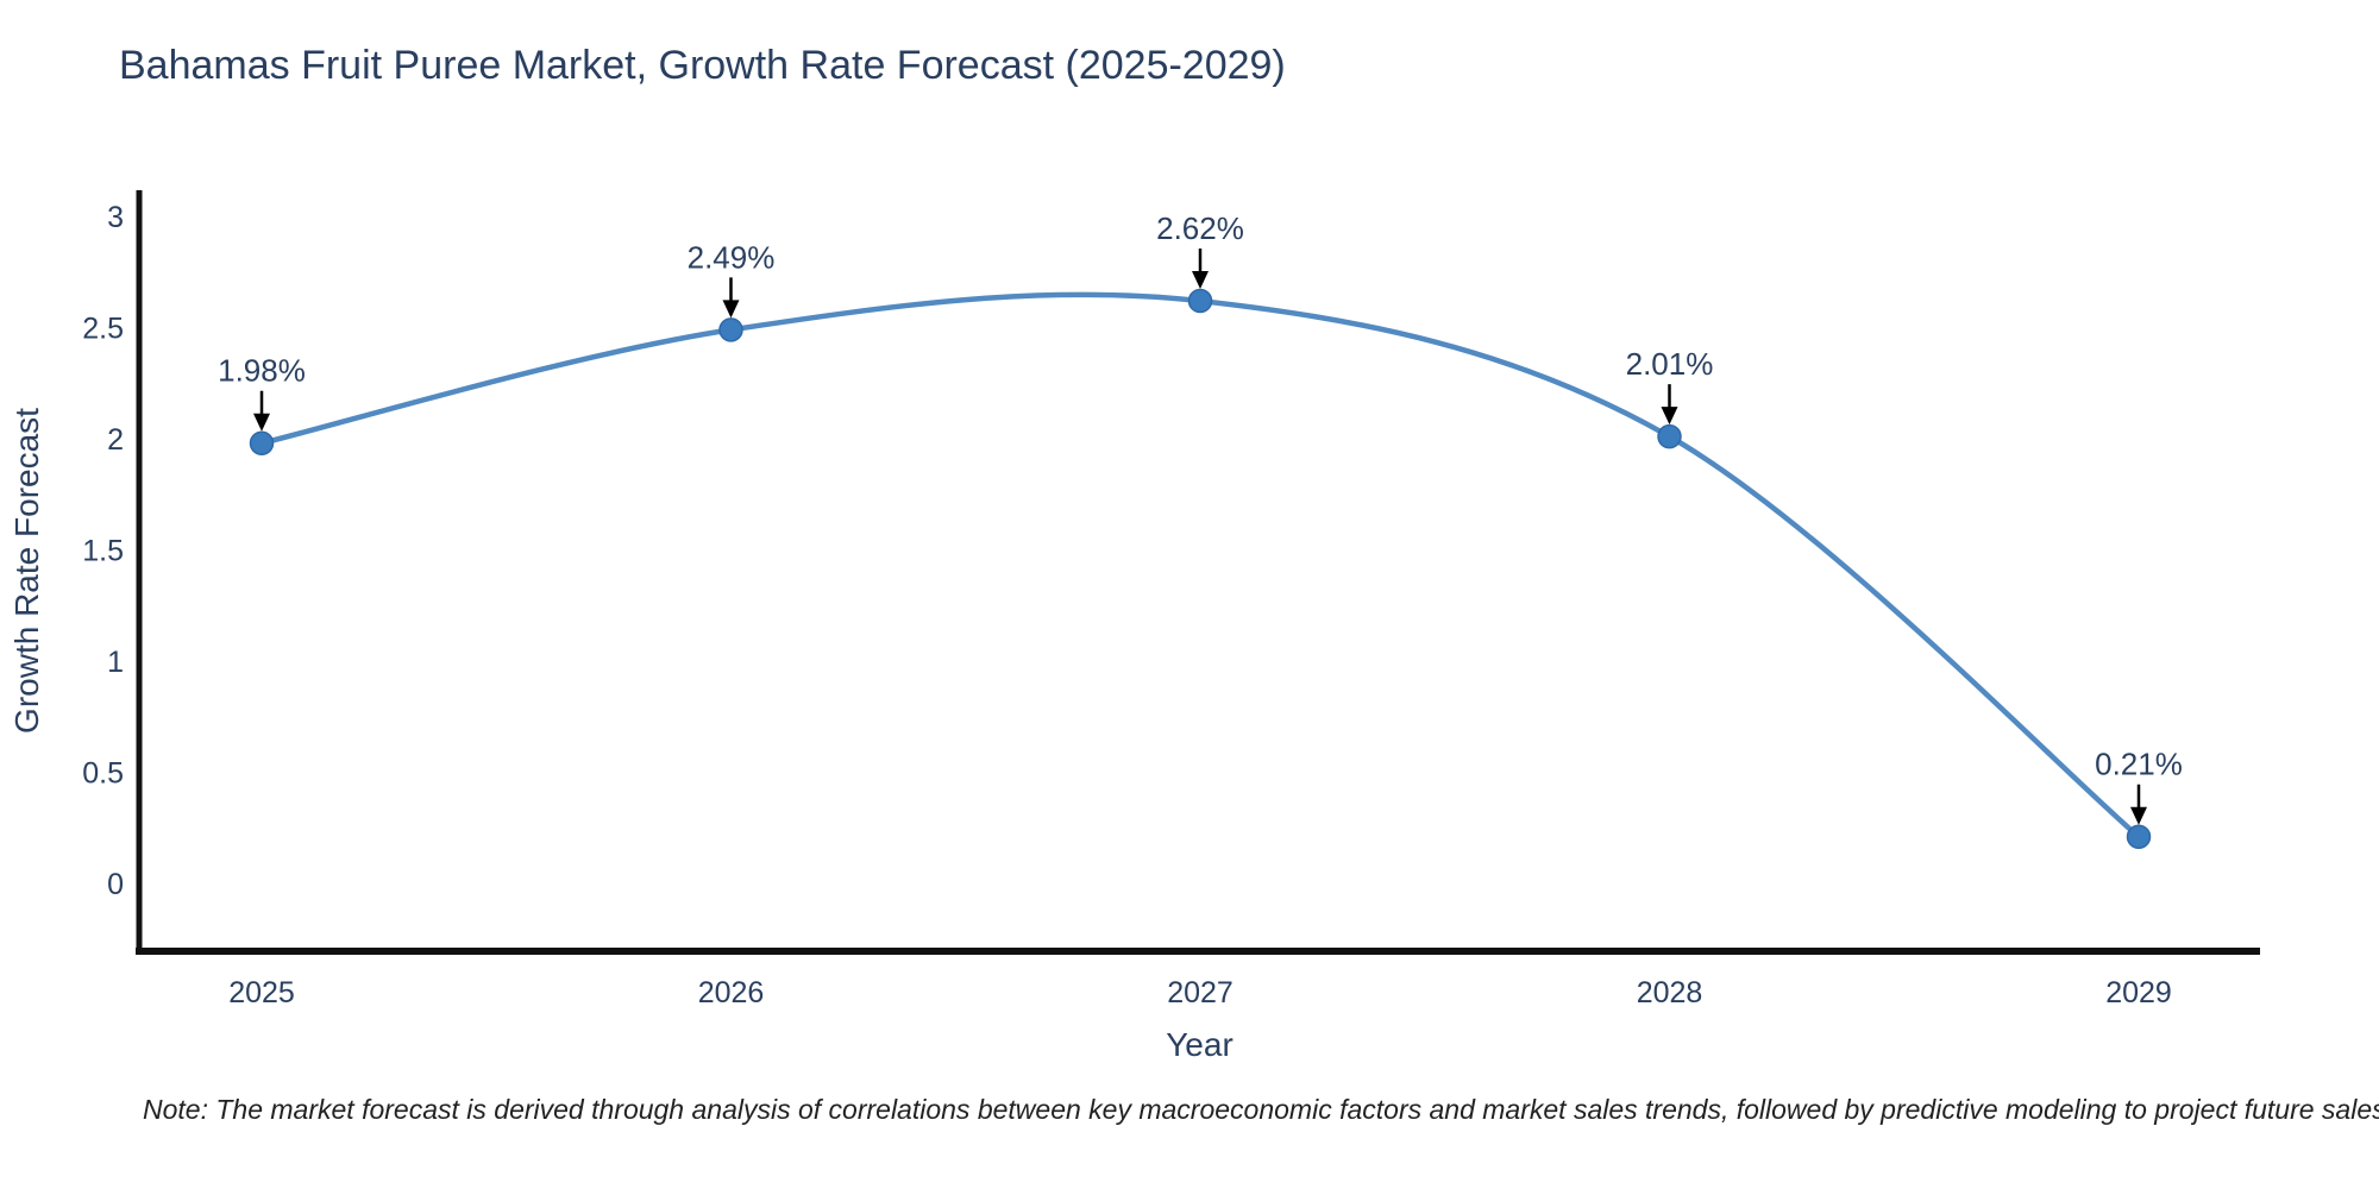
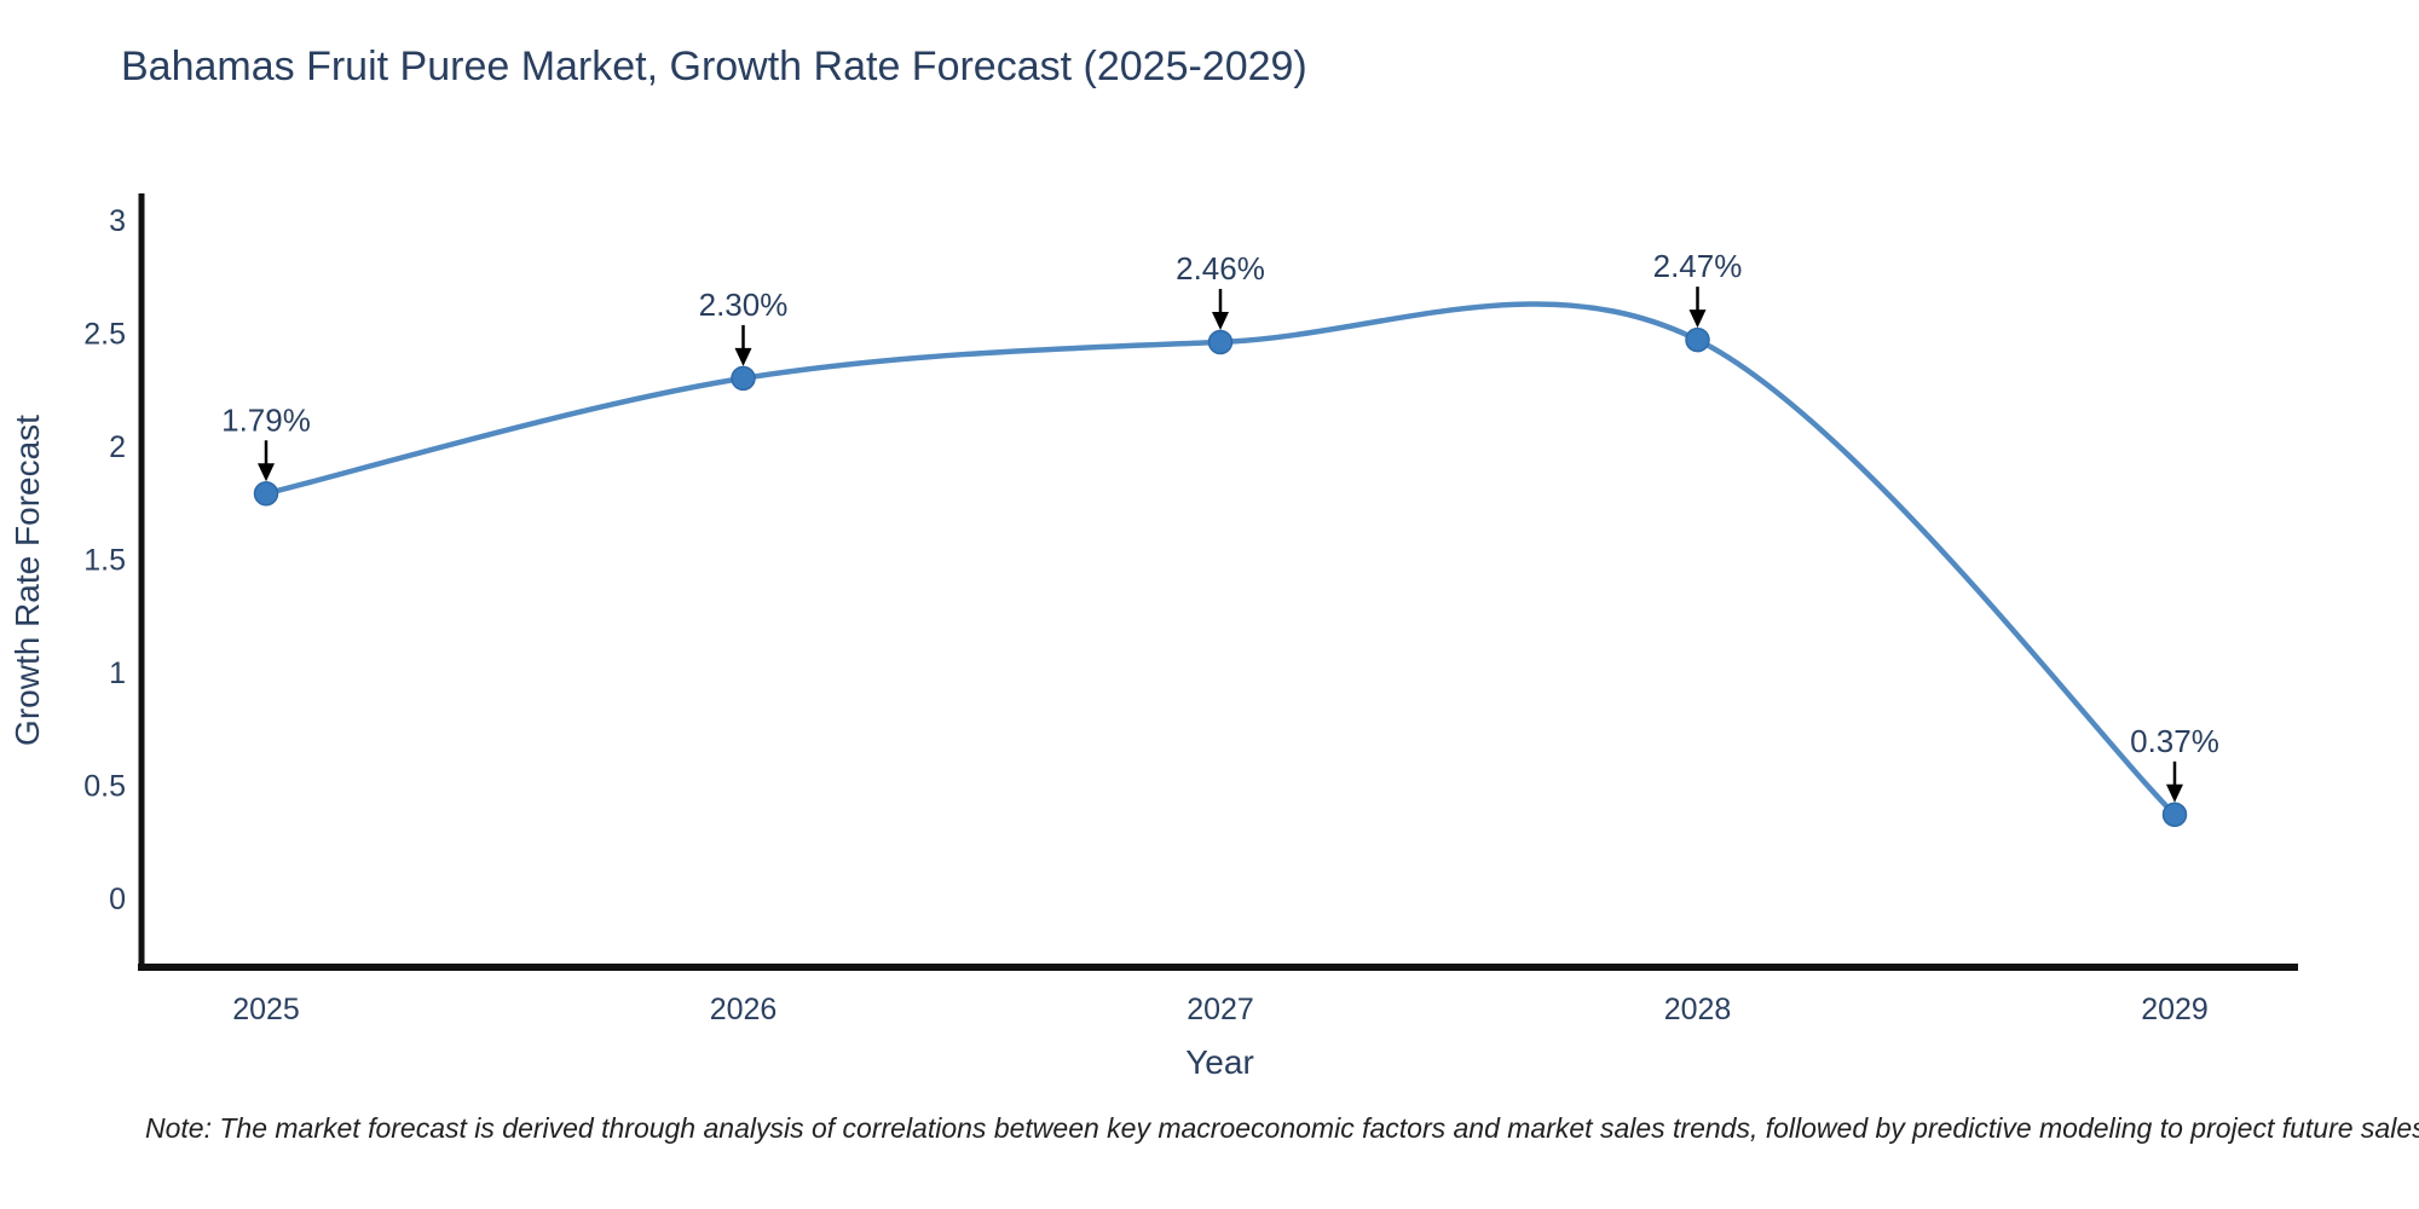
2025: 1.98% -> 1.79%
2026: 2.49% -> 2.30%
2027: 2.62% -> 2.46%
2028: 2.01% -> 2.47%
2029: 0.21% -> 0.37%
